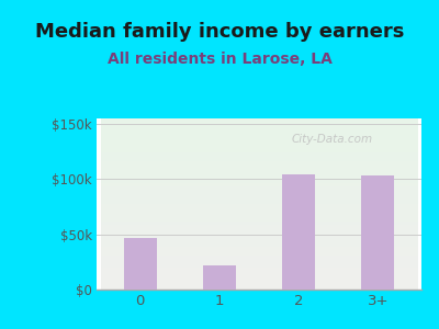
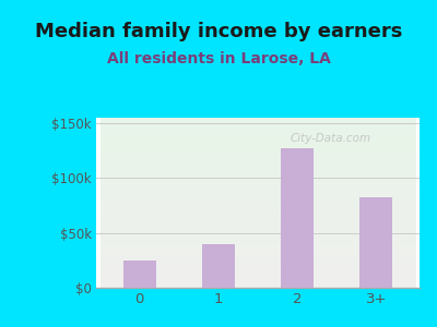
0: $47k -> $25k
1: $22k -> $40k
2: $104k -> $127k
3+: $103k -> $82k
